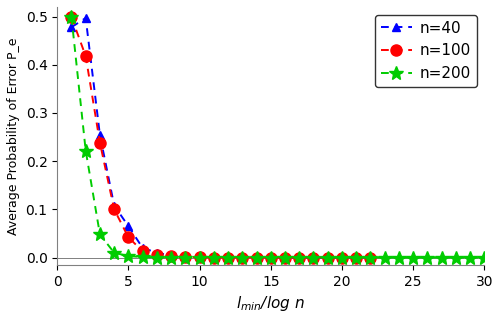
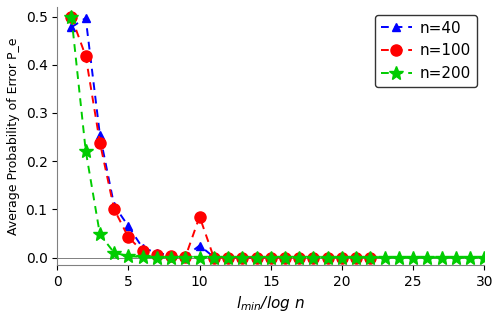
n=40/10: 0.001 -> 0.025
n=100/10: 0.001 -> 0.085
